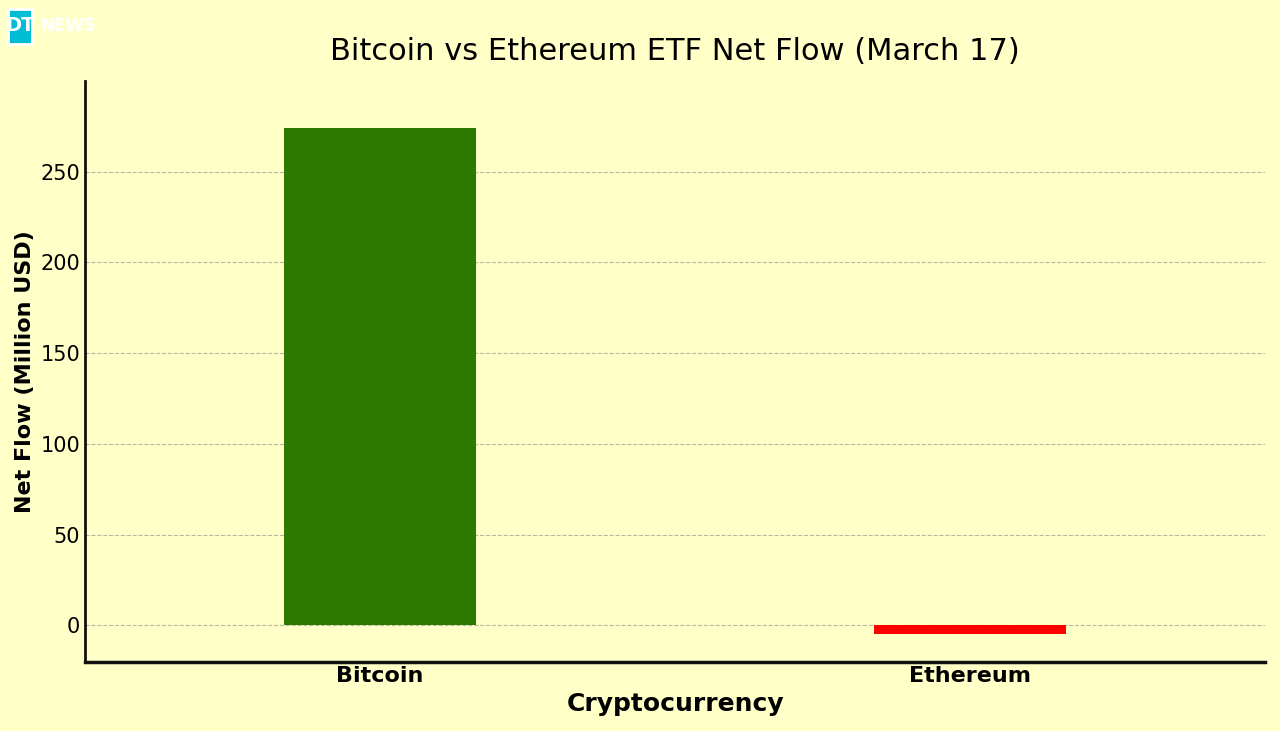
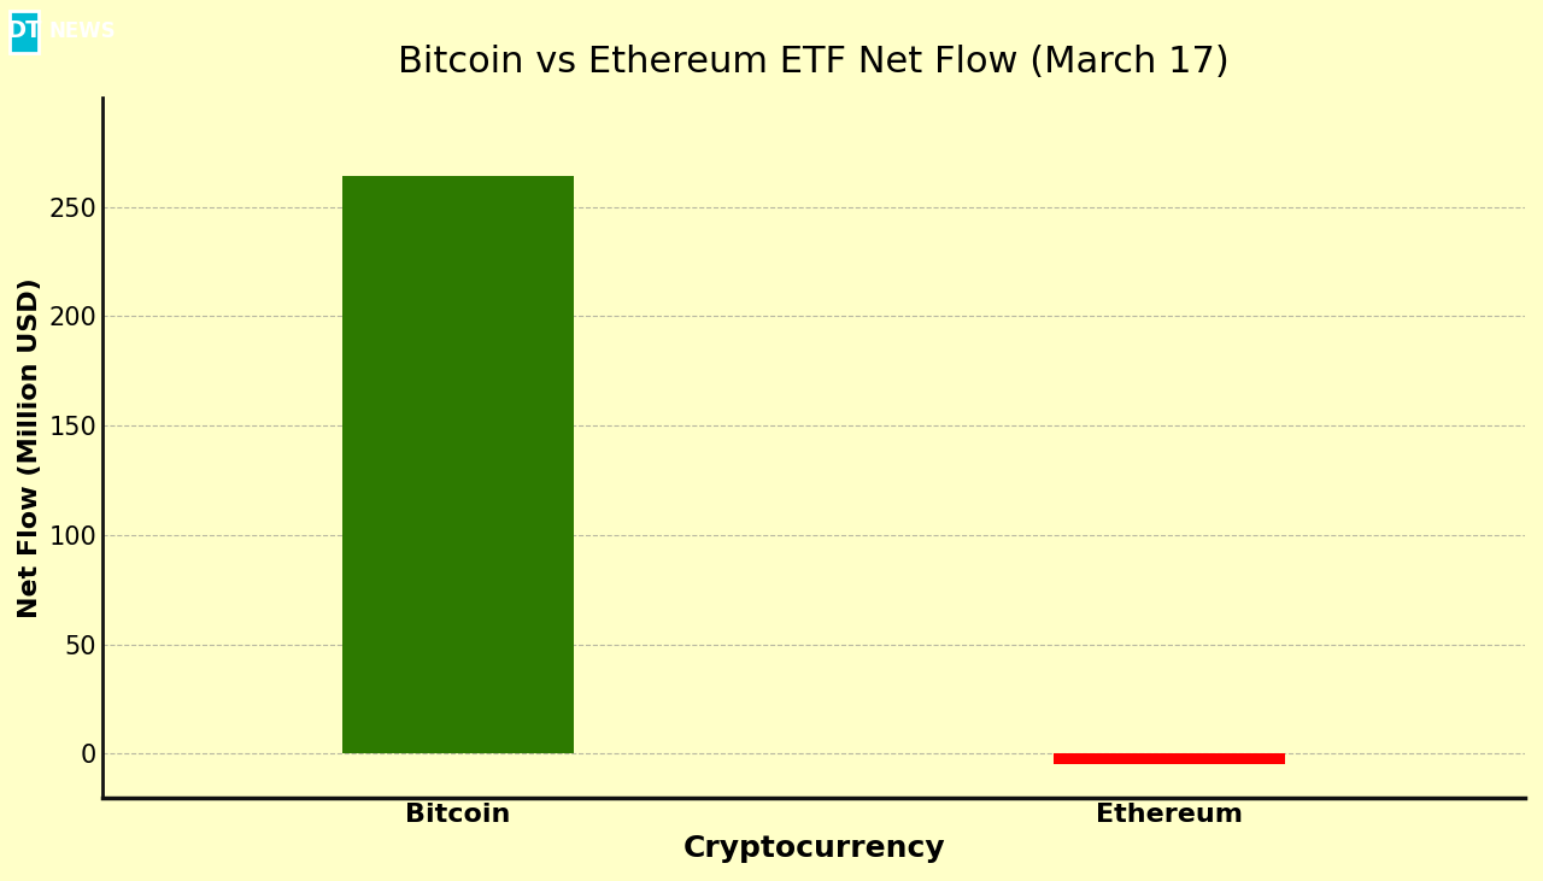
Bitcoin: 274 -> 264
